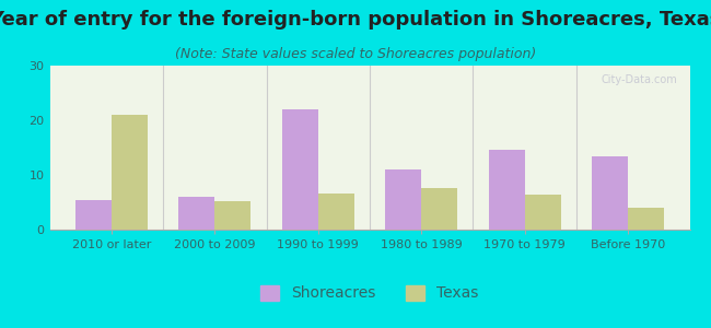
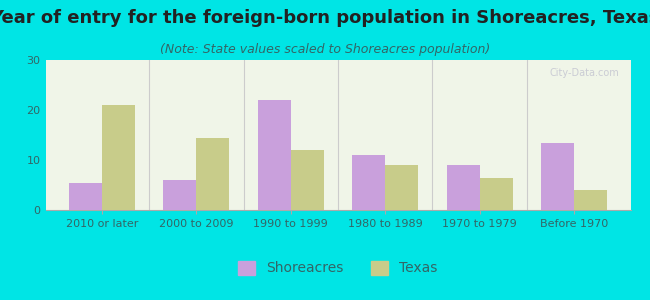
Texas/2000 to 2009: 5.2 -> 14.5
Texas/1990 to 1999: 6.6 -> 12.0
Texas/1980 to 1989: 7.6 -> 9.0
Shoreacres/1970 to 1979: 14.6 -> 9.0
